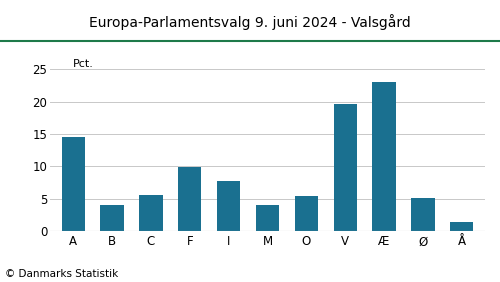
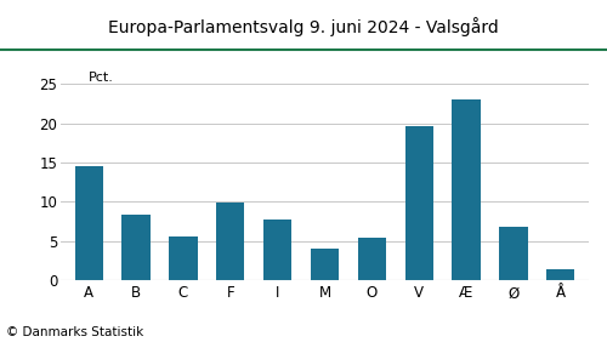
B: 4.1 -> 8.4
Ø: 5.1 -> 6.8
